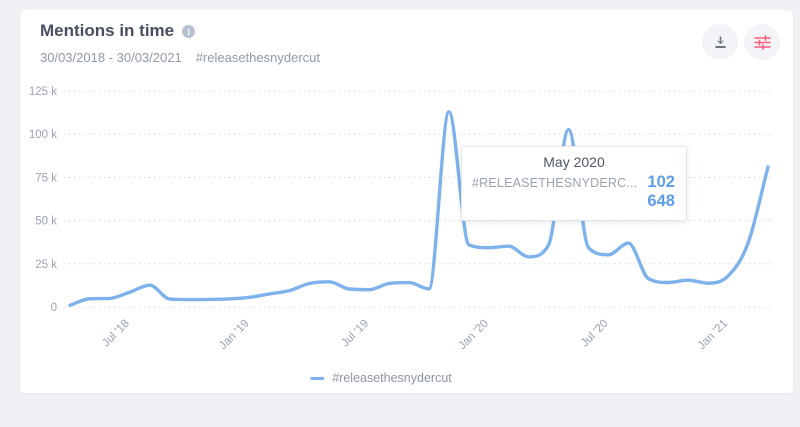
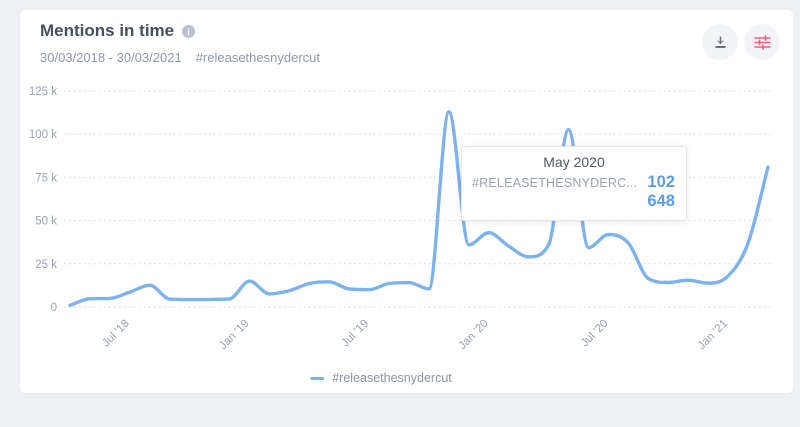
Jan '19: 6k -> 15k
Jan '20: 34k -> 43k
Jul '20: 30k -> 42k
